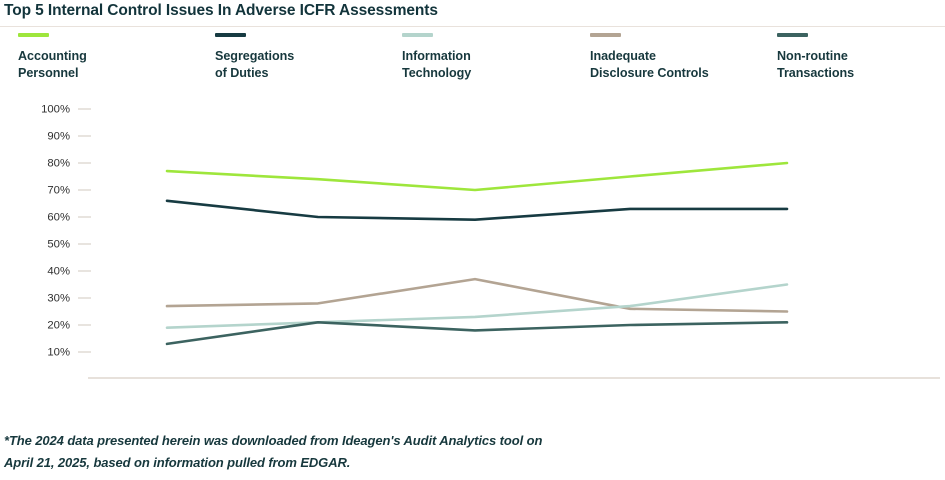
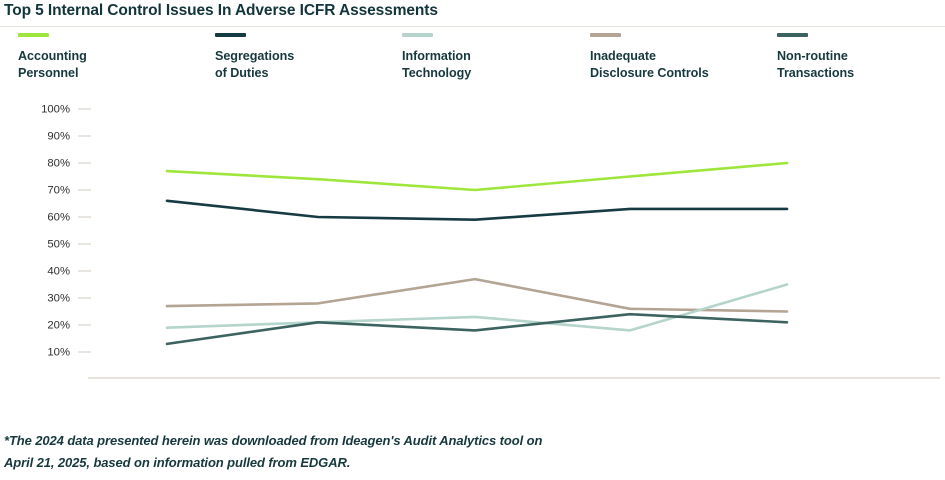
Information Technology/2023: 27% -> 18%
Non-routine Transactions/2023: 20% -> 24%
